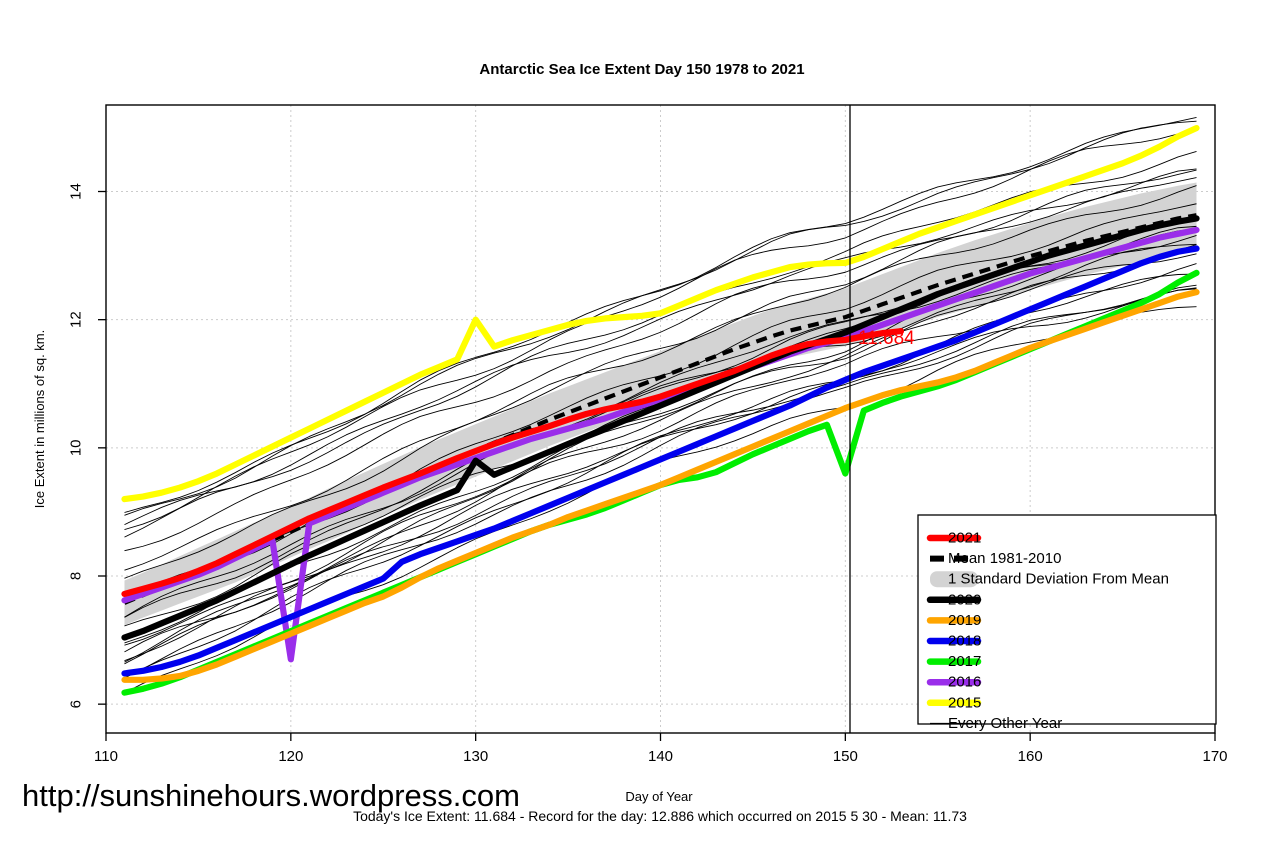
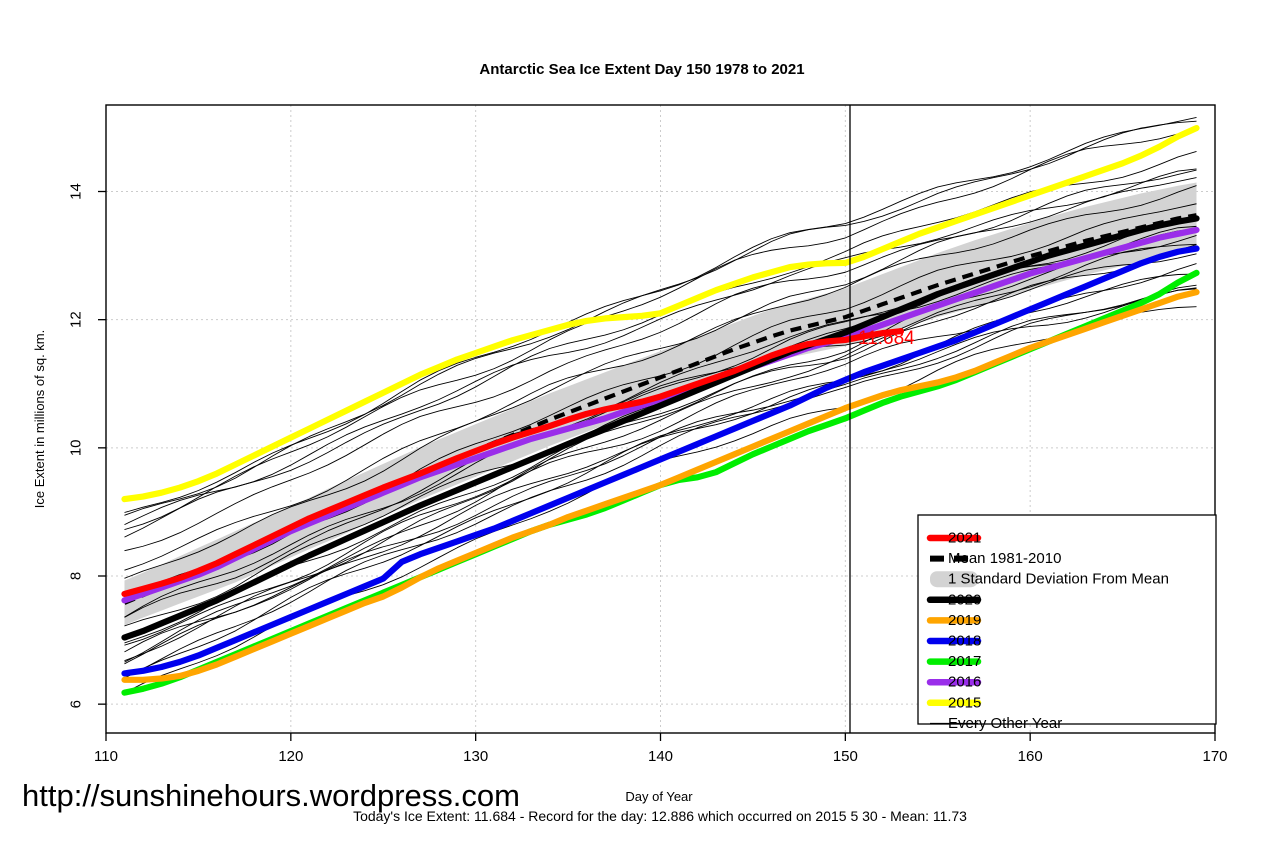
2016/120: 6.7 -> 8.7
2020/130: 9.8 -> 9.5
2015/130: 12.0 -> 11.5
2017/150: 9.6 -> 10.5
